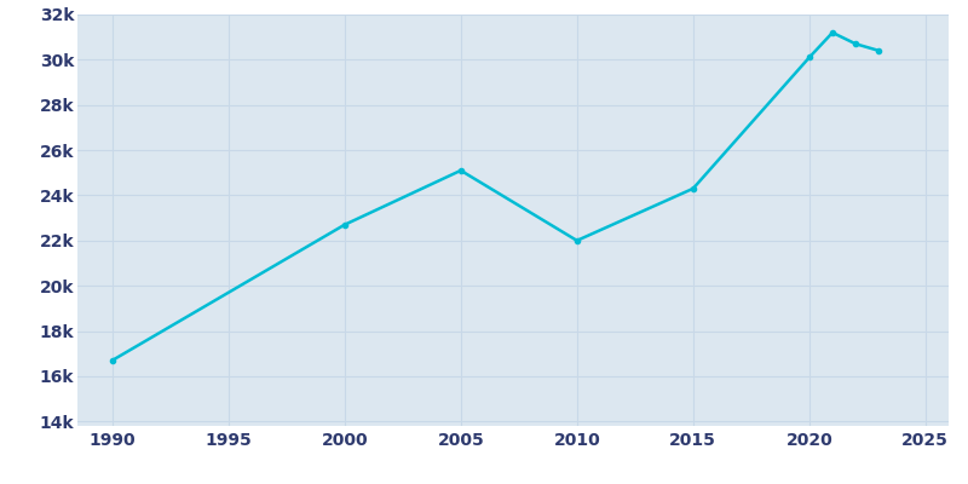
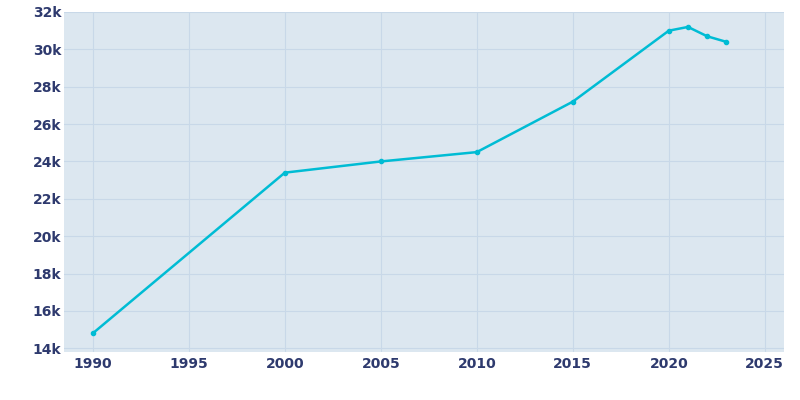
1990: 16.7k -> 14.8k
2000: 22.7k -> 23.4k
2005: 25.1k -> 24.0k
2010: 22.0k -> 24.5k
2015: 24.3k -> 27.2k
2020: 30.1k -> 31.0k
